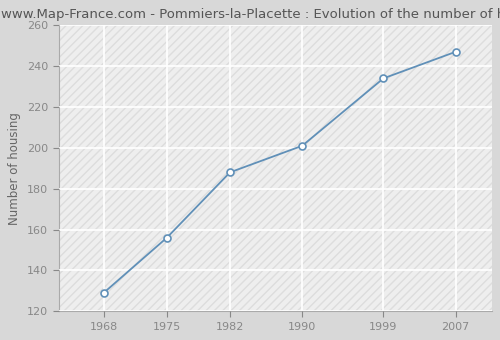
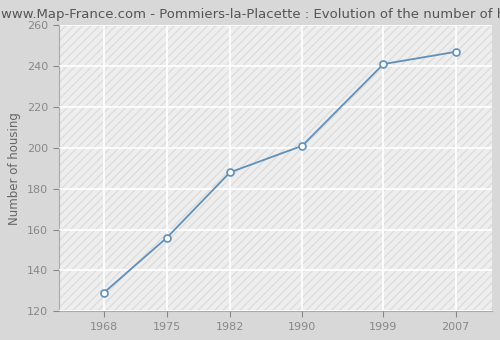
1999: 234 -> 241
